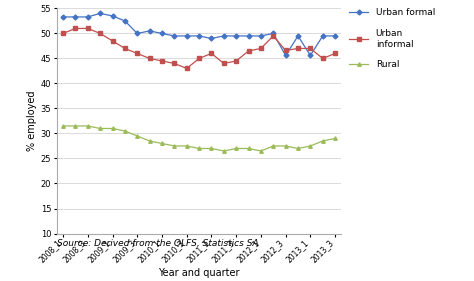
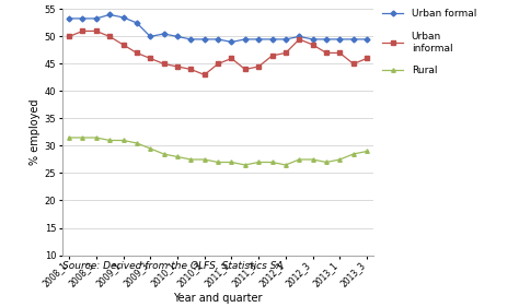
Urban formal/2012_3: 45.6 -> 49.5
Urban informal/2012_3: 46.6 -> 48.5
Urban formal/2013_1: 45.6 -> 49.5
